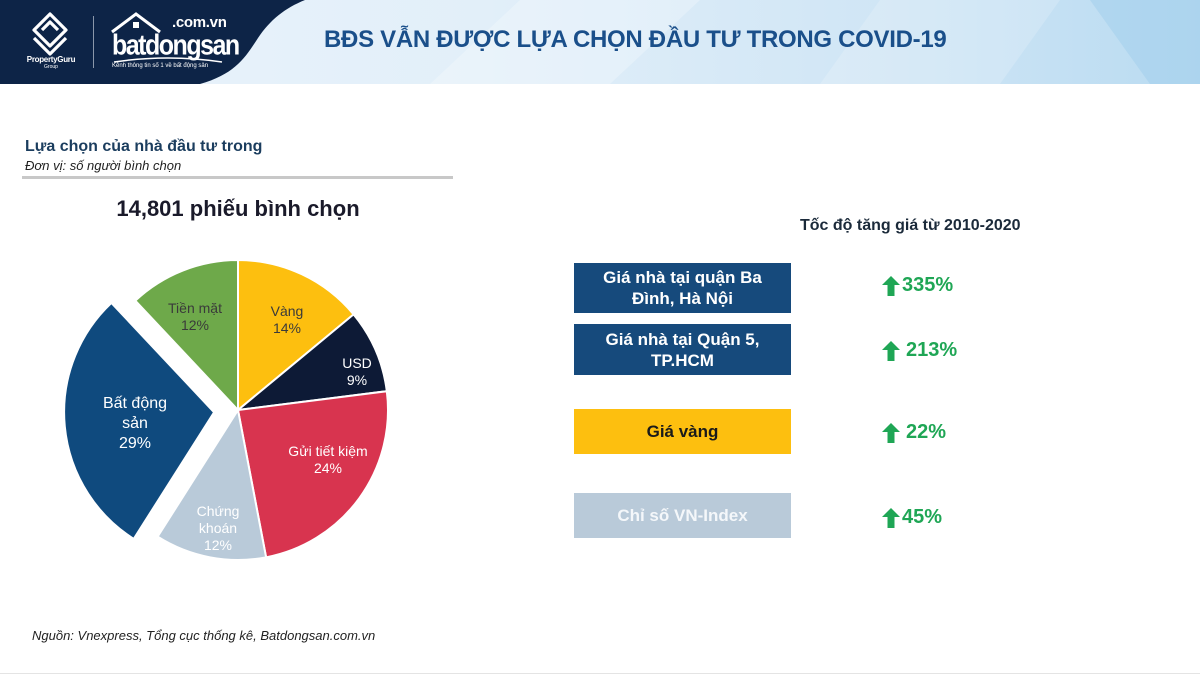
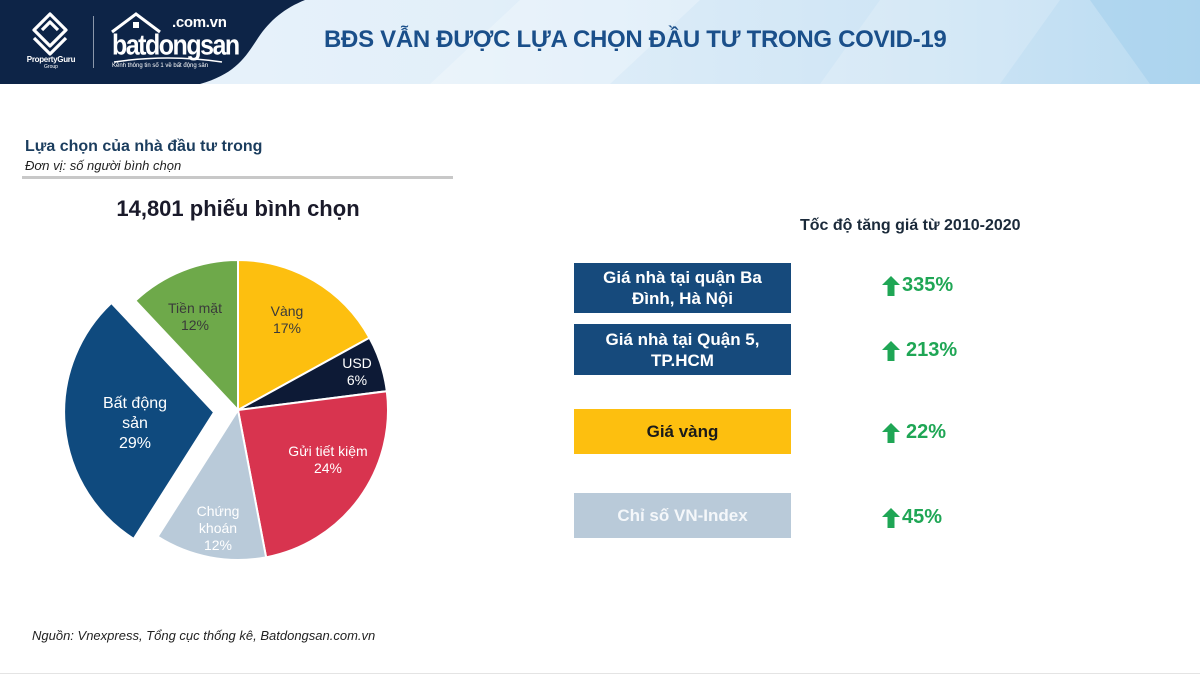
Lựa chọn của nhà đầu tư trong/Vàng: 14% -> 17%
Lựa chọn của nhà đầu tư trong/USD: 9% -> 6%
